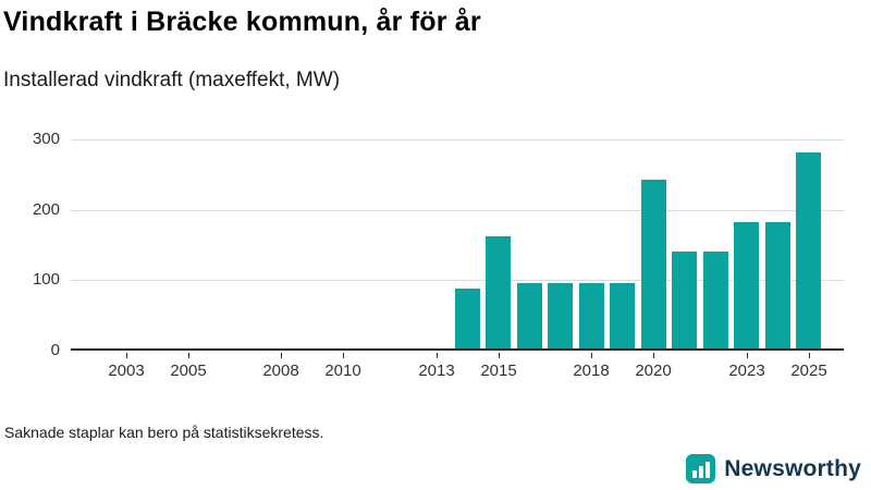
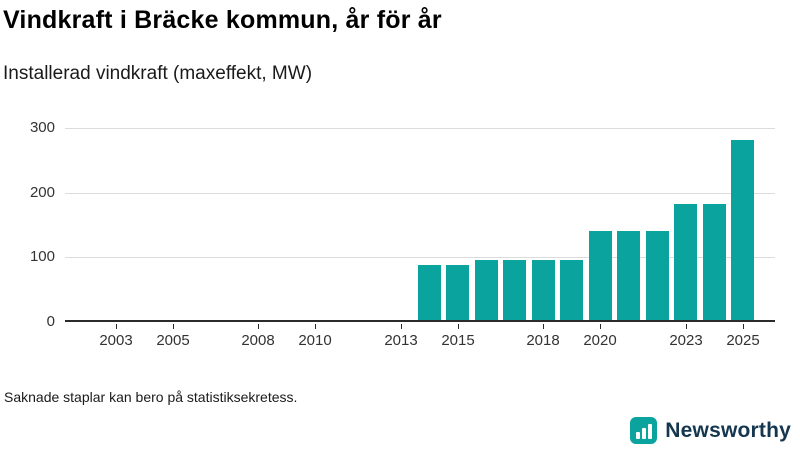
2015: 160 -> 80
2020: 240 -> 140
